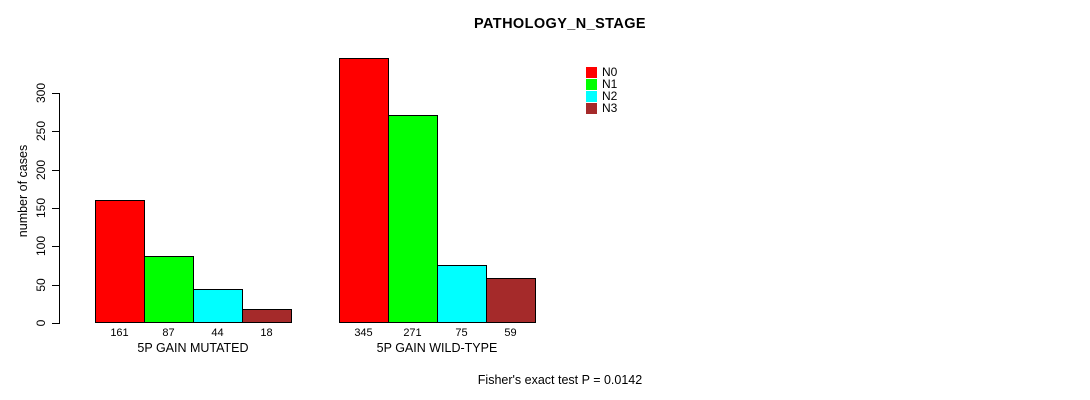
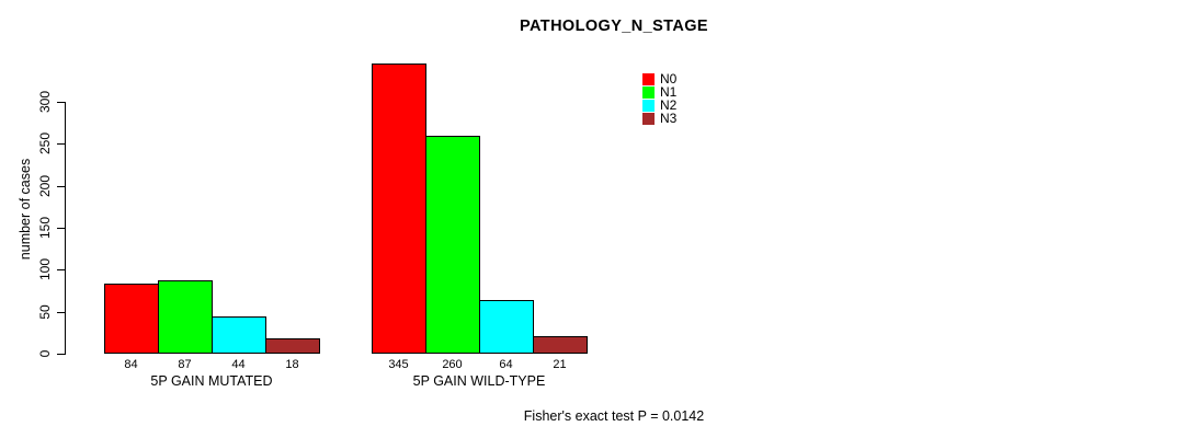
N0/5P GAIN MUTATED: 161 -> 84
N1/5P GAIN WILD-TYPE: 271 -> 260
N2/5P GAIN WILD-TYPE: 75 -> 64
N3/5P GAIN WILD-TYPE: 59 -> 21
